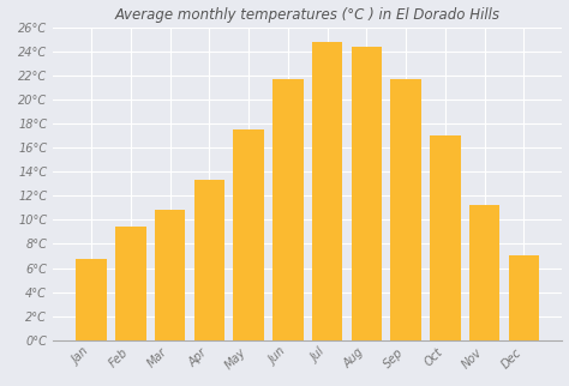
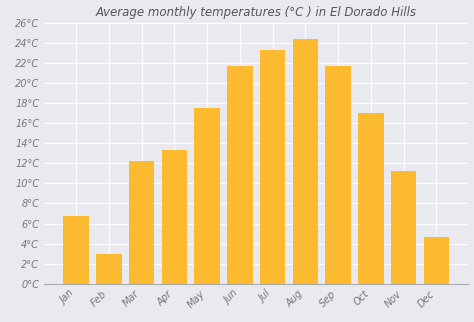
Feb: 9.4°C -> 3.0°C
Mar: 10.8°C -> 12.2°C
Jul: 24.8°C -> 23.3°C
Dec: 7.0°C -> 4.7°C
